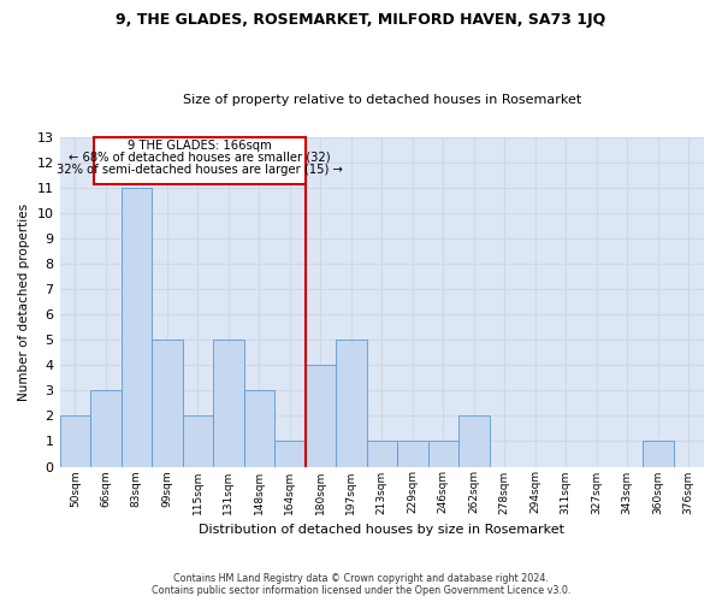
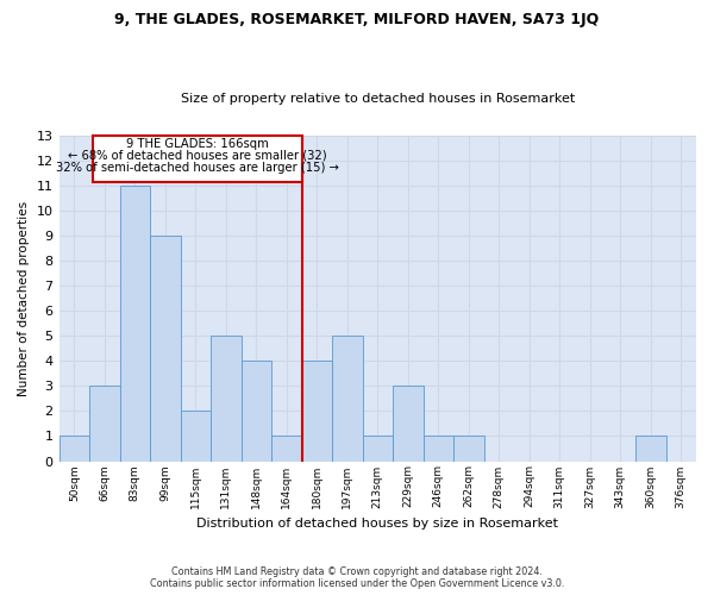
50sqm: 2 -> 1
99sqm: 5 -> 9
148sqm: 3 -> 4
229sqm: 1 -> 3
262sqm: 2 -> 1
